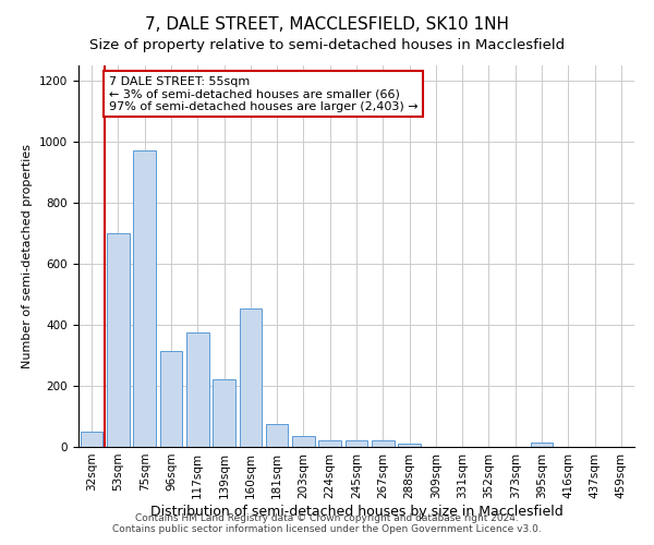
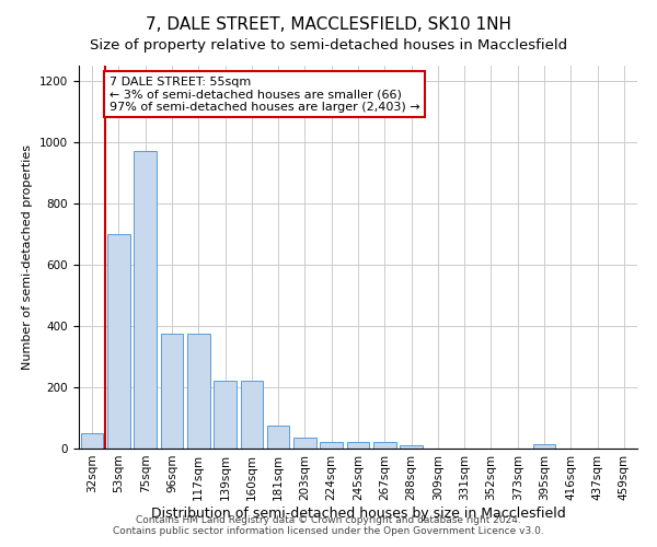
96sqm: 315 -> 375
160sqm: 455 -> 220
